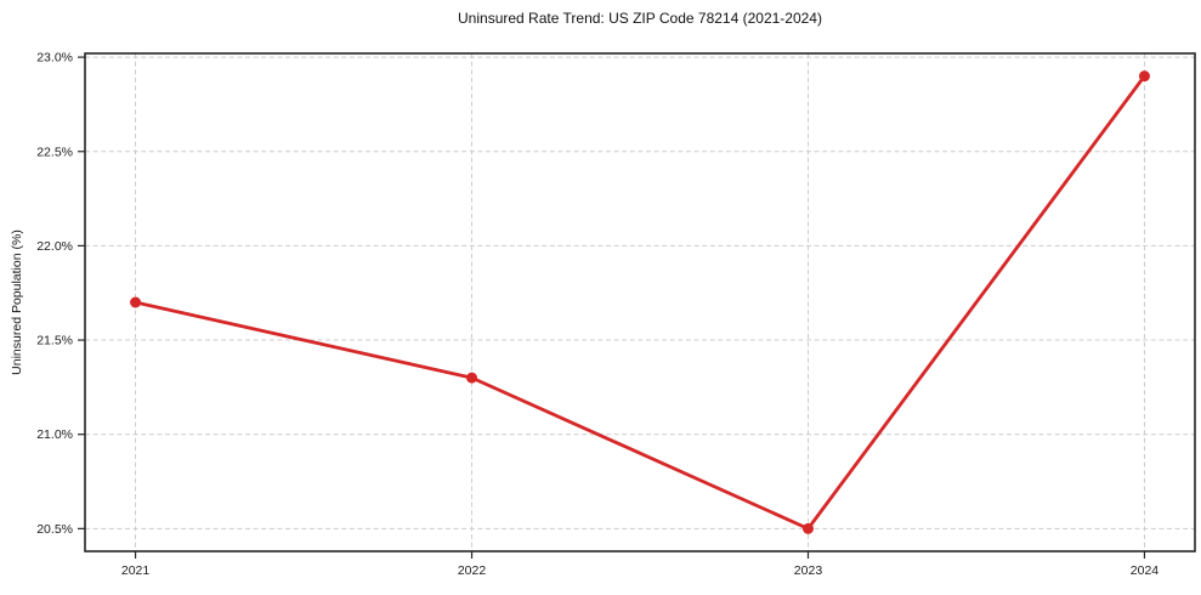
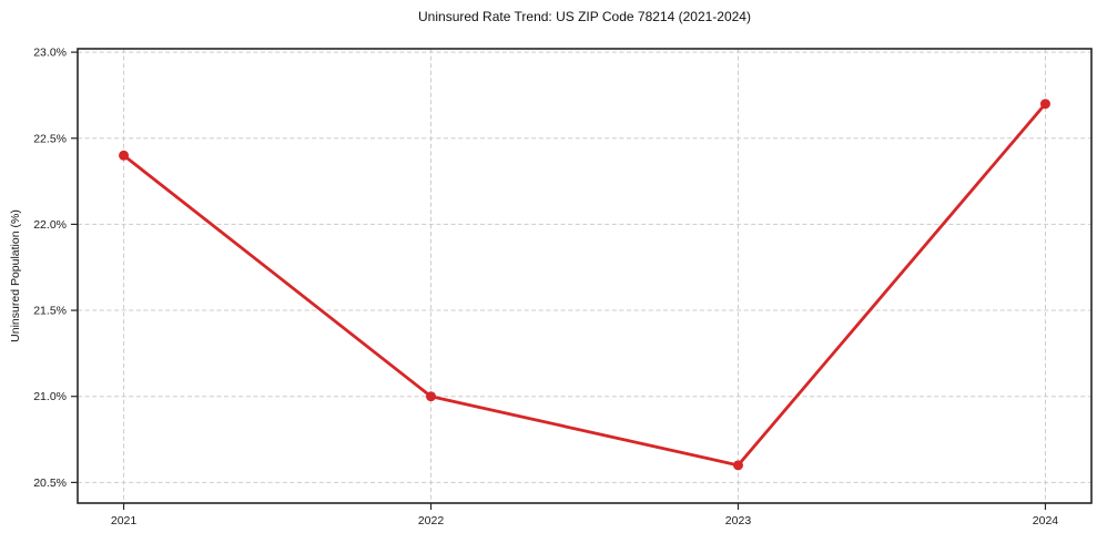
2021: 21.7% -> 22.4%
2022: 21.3% -> 21.0%
2023: 20.5% -> 20.6%
2024: 22.9% -> 22.7%
